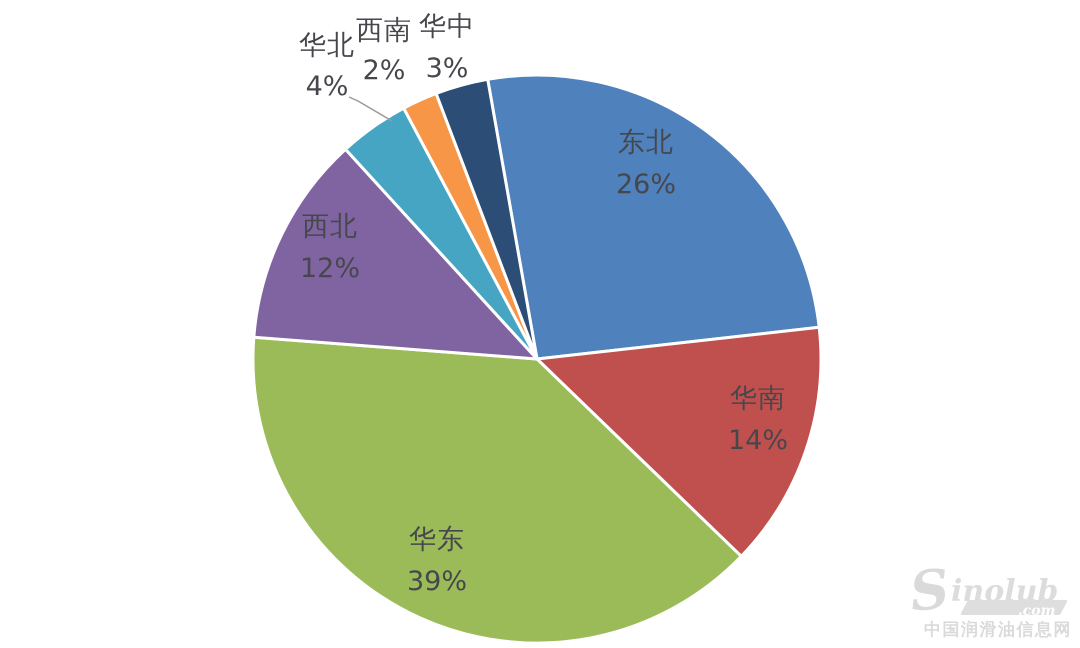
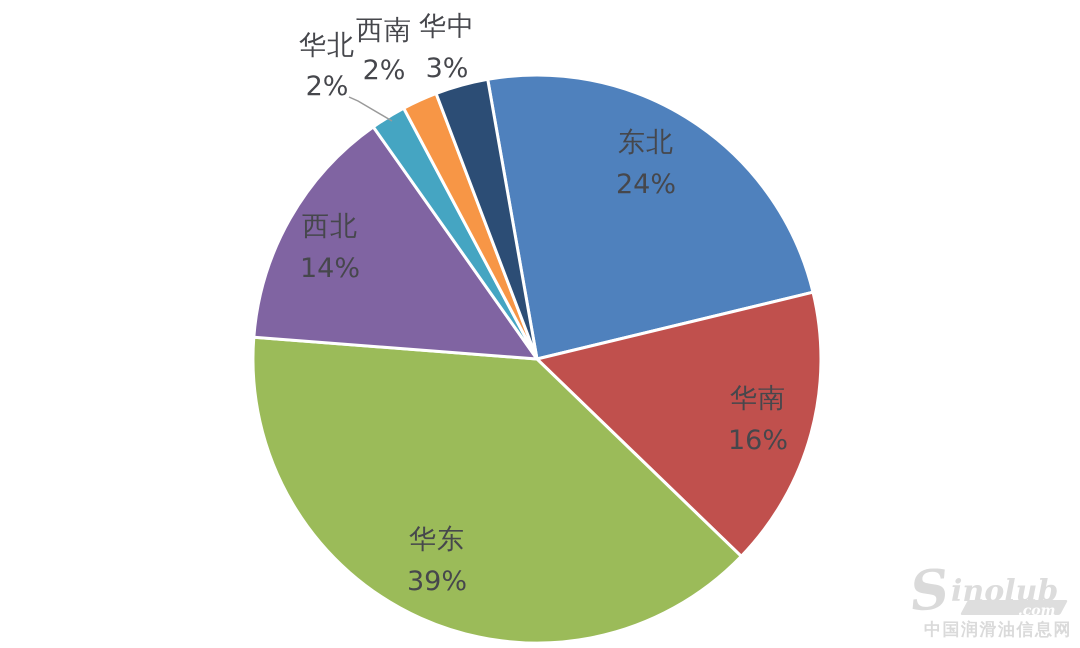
东北: 26% -> 24%
华南: 14% -> 16%
西北: 12% -> 14%
华北: 4% -> 2%
